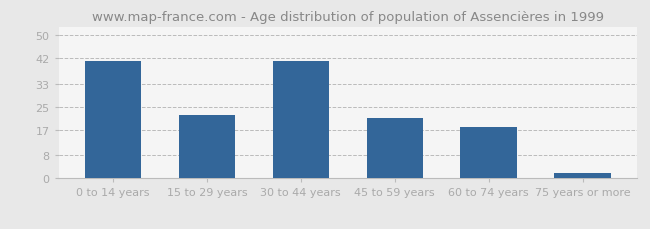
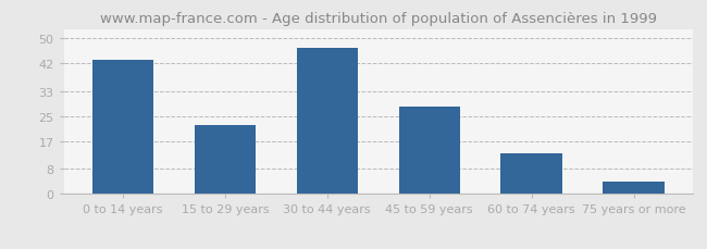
0 to 14 years: 41 -> 43
30 to 44 years: 41 -> 47
45 to 59 years: 21 -> 28
60 to 74 years: 18 -> 13
75 years or more: 2 -> 4
